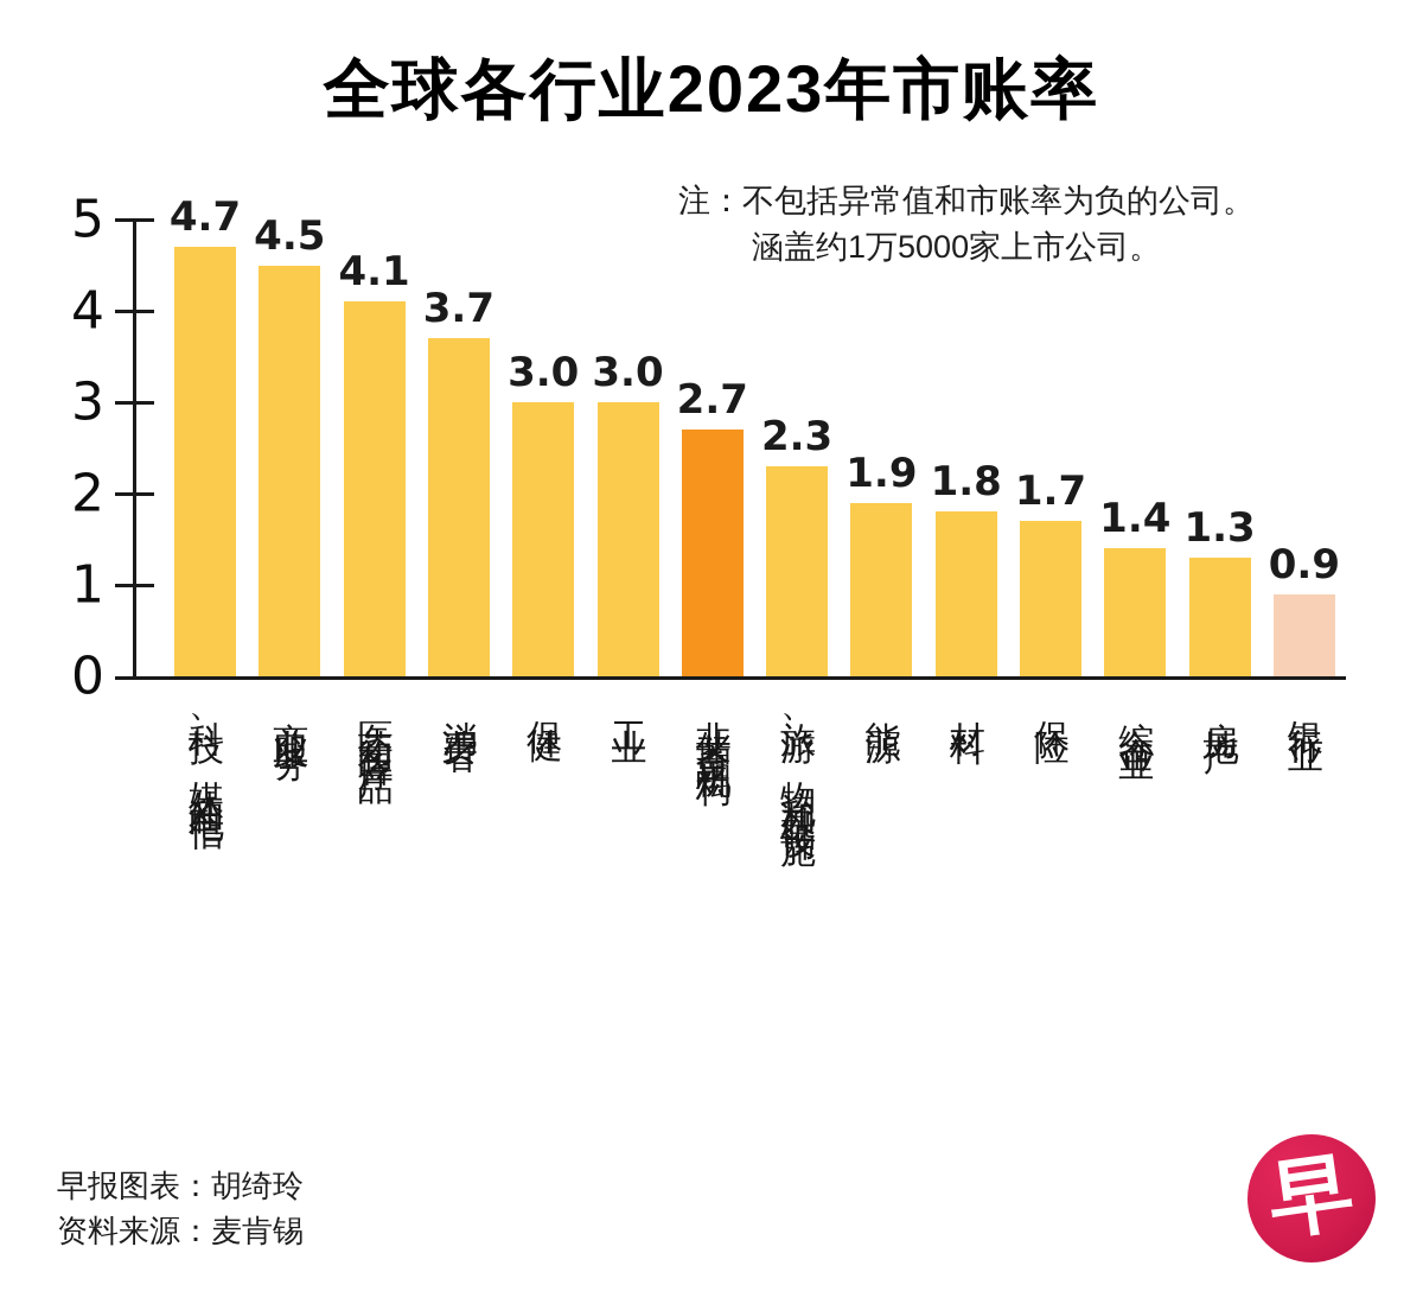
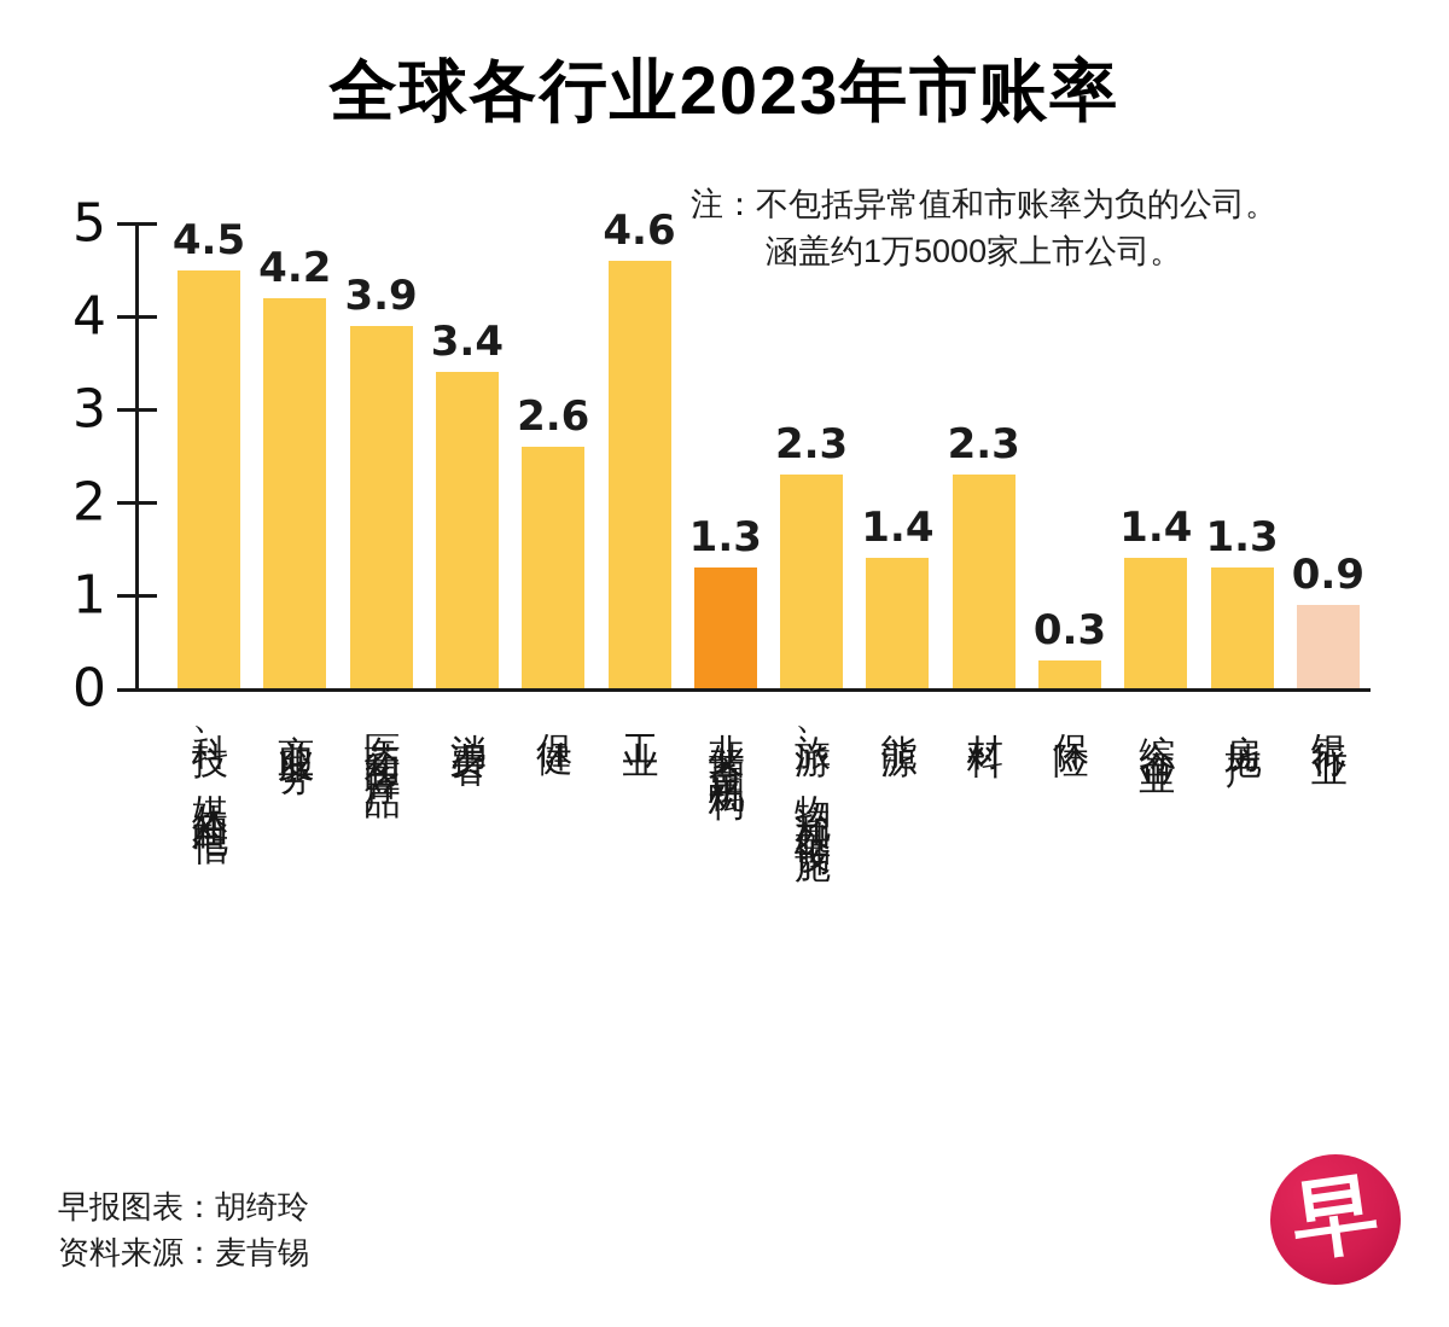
科技、媒体和电信: 4.7 -> 4.5
商业服务: 4.5 -> 4.2
医药和医疗产品: 4.1 -> 3.9
消费者: 3.7 -> 3.4
保健: 3.0 -> 2.6
工业: 3.0 -> 4.6
非储蓄金融机构: 2.7 -> 1.3
能源: 1.9 -> 1.4
材料: 1.8 -> 2.3
保险: 1.7 -> 0.3
